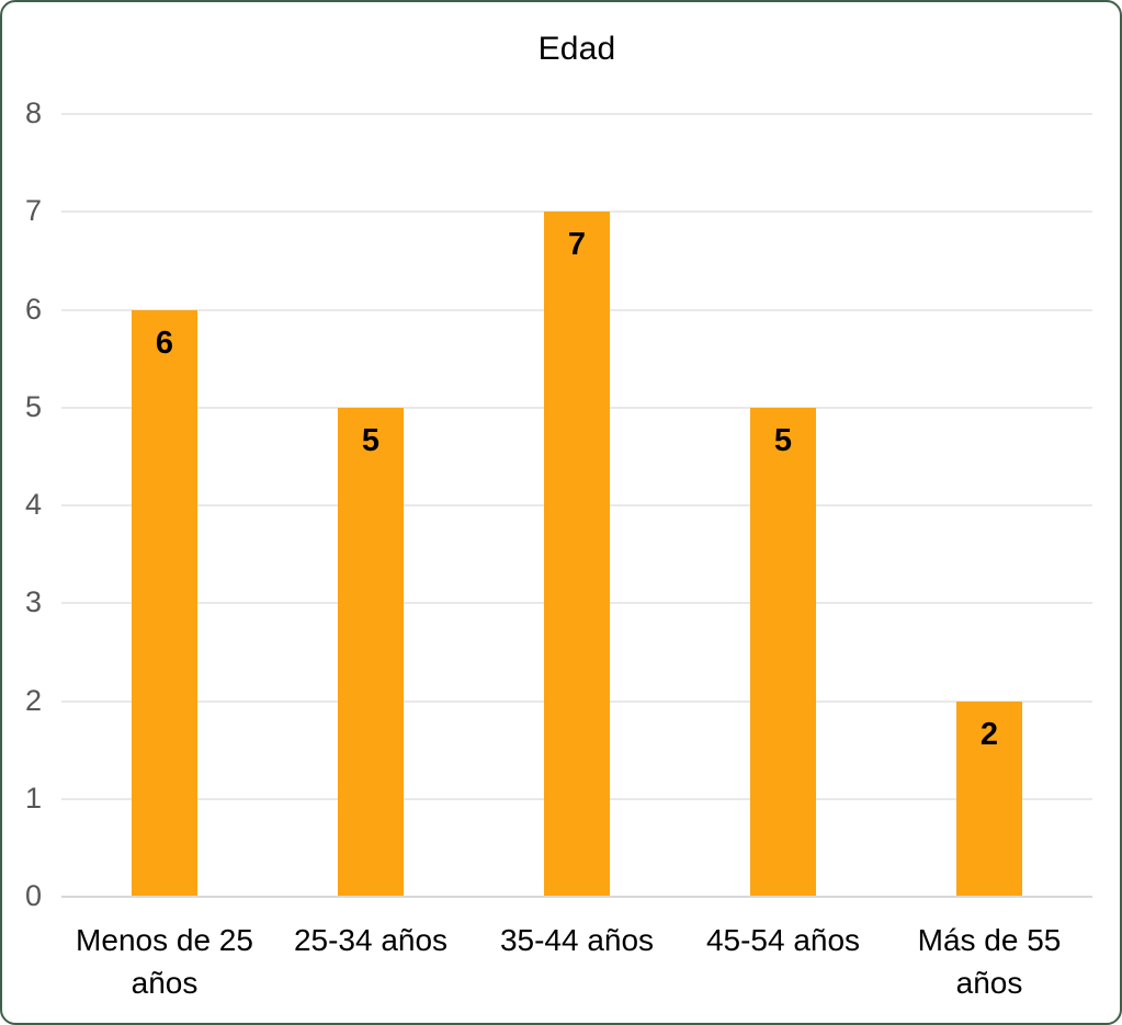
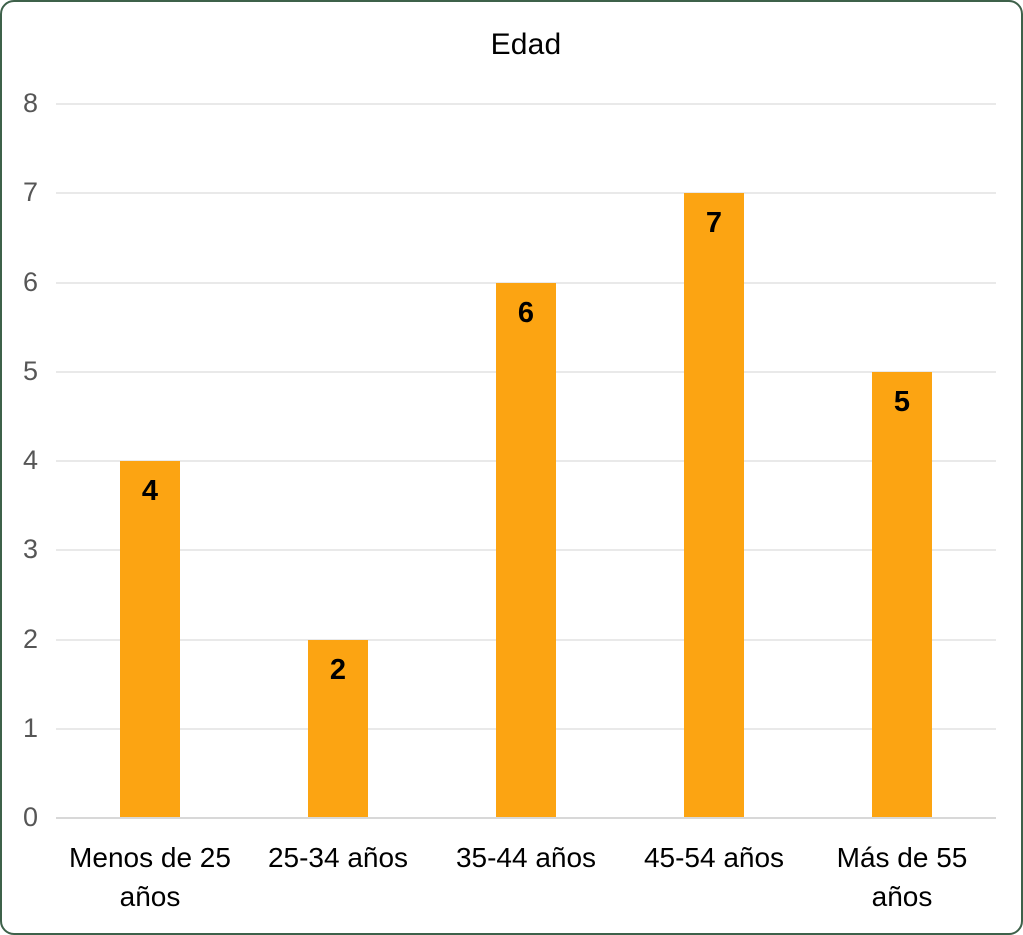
Menos de 25 años: 6 -> 4
25-34 años: 5 -> 2
35-44 años: 7 -> 6
45-54 años: 5 -> 7
Más de 55 años: 2 -> 5
